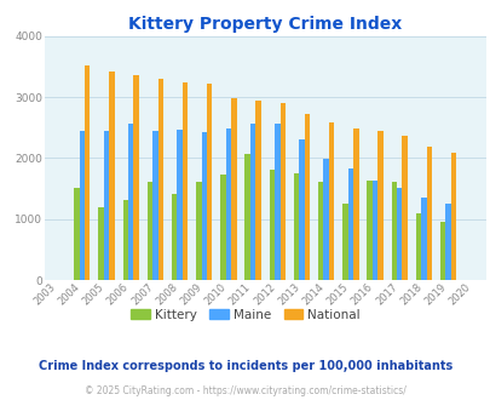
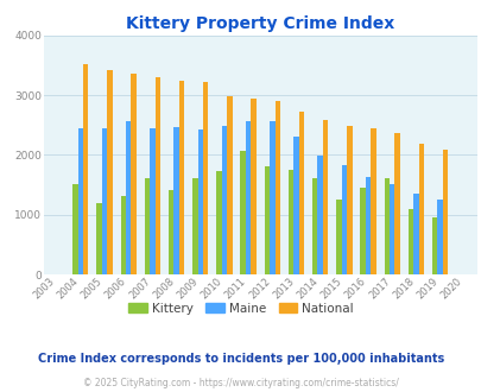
Kittery/2016: 1620 -> 1440
